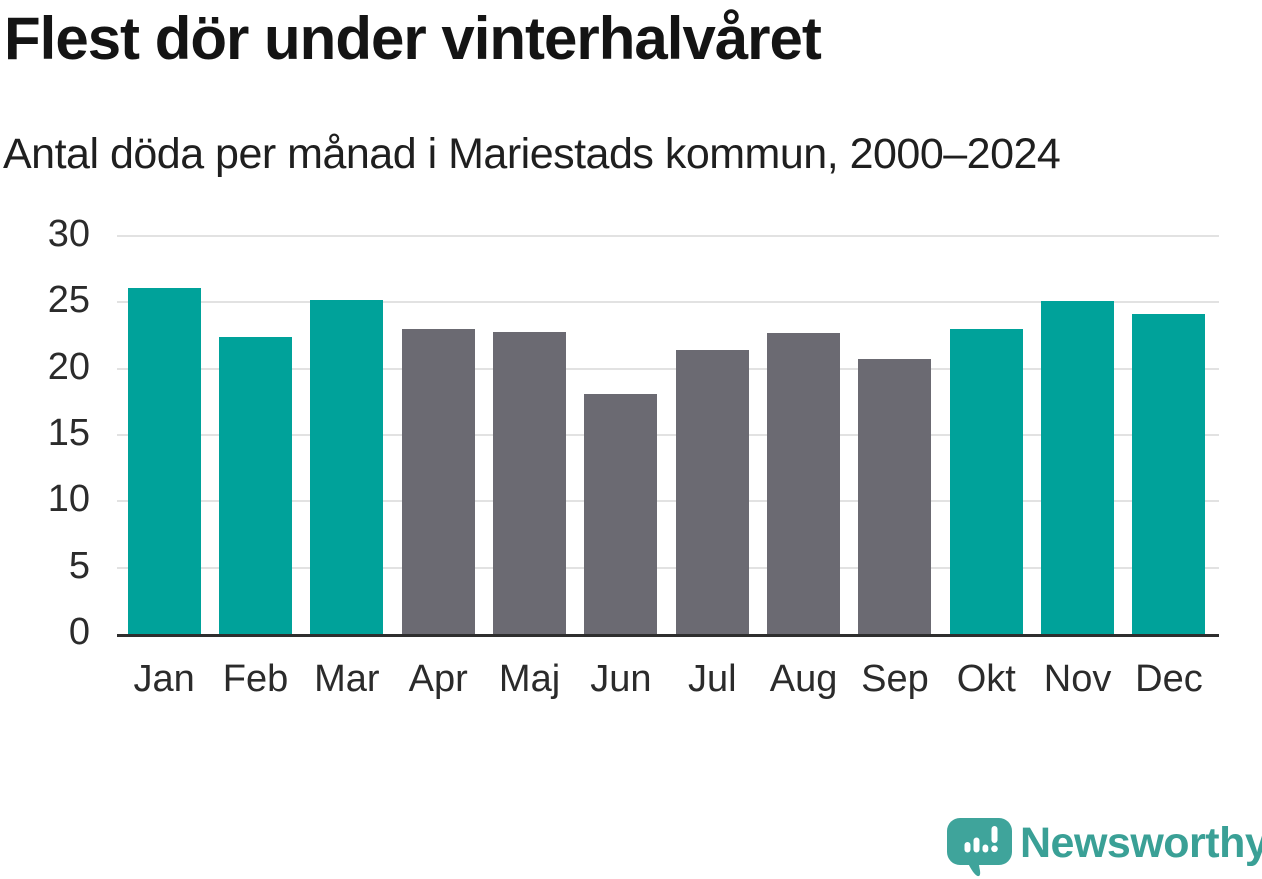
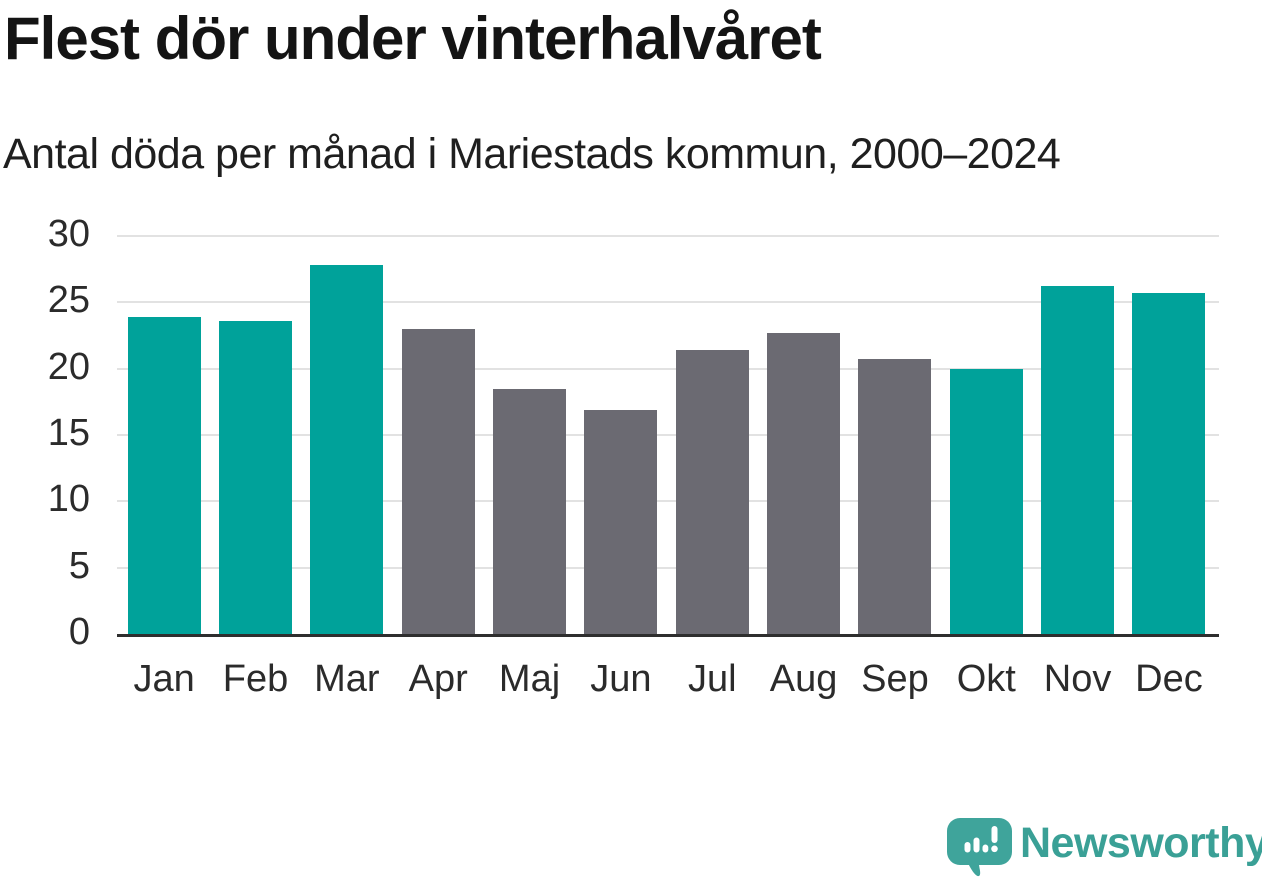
Jan: 26.1 -> 23.9
Feb: 22.4 -> 23.6
Mar: 25.2 -> 27.8
Maj: 22.8 -> 18.5
Jun: 18.1 -> 16.9
Okt: 23.0 -> 20.0
Nov: 25.1 -> 26.2
Dec: 24.1 -> 25.7
